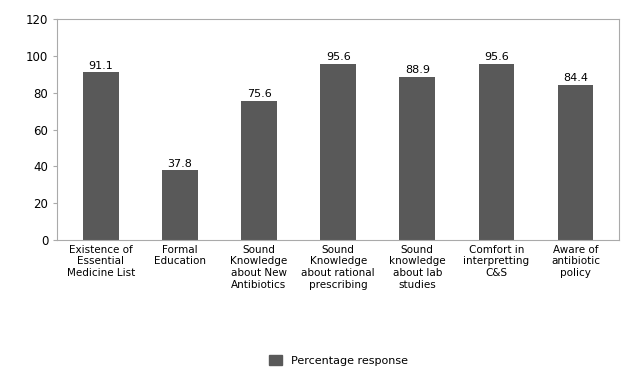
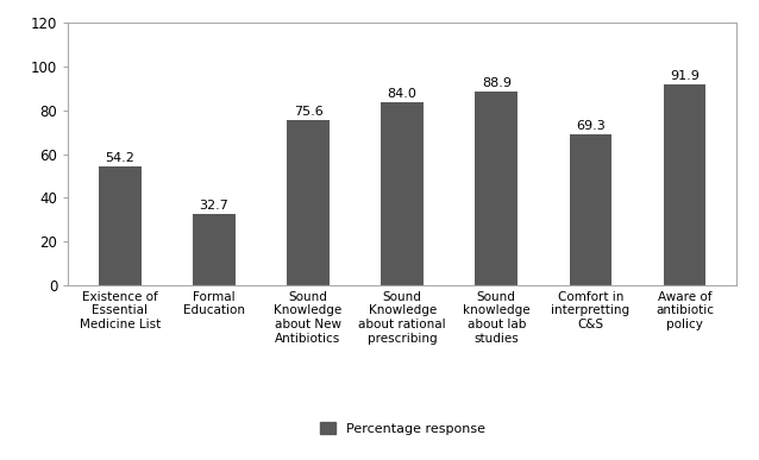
Existence of Essential Medicine List: 91.1 -> 54.2
Formal Education: 37.8 -> 32.7
Sound Knowledge about rational prescribing: 95.6 -> 84.0
Comfort in interpretting C&S: 95.6 -> 69.3
Aware of antibiotic policy: 84.4 -> 91.9
